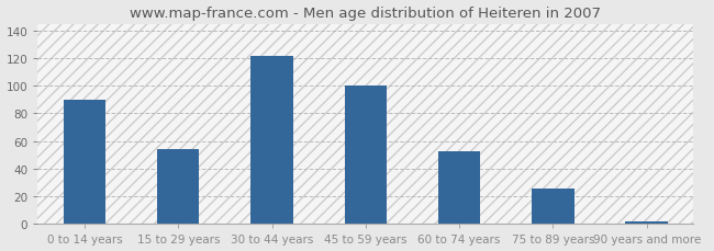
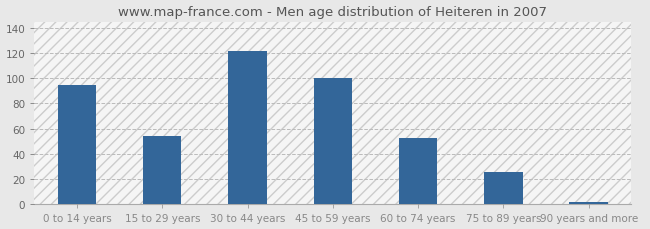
0 to 14 years: 90 -> 95
